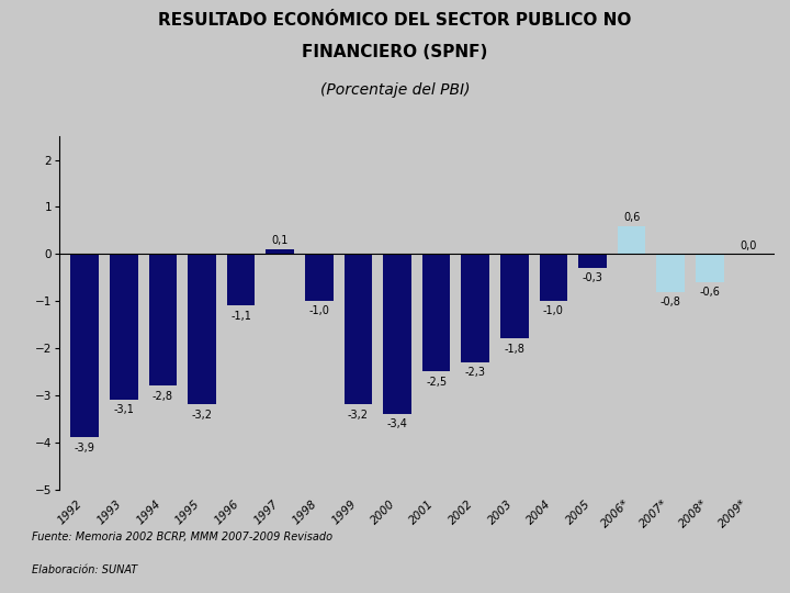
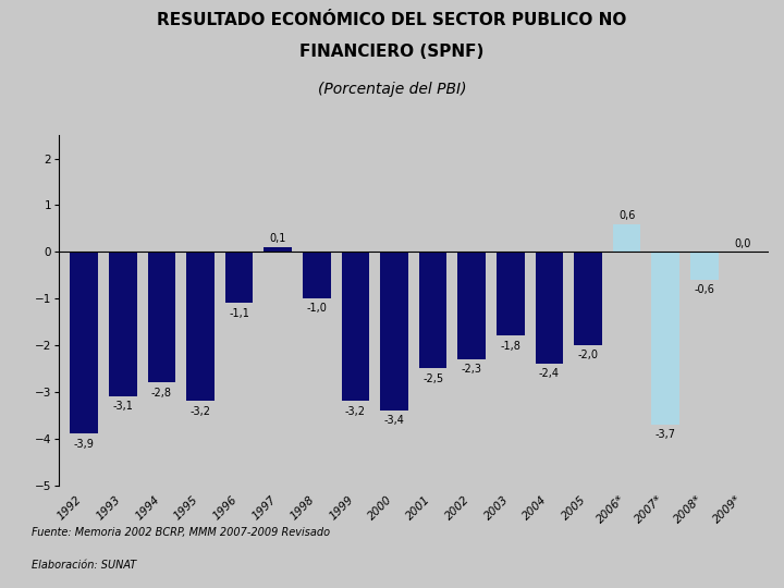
2004: -1,0 -> -2,4
2005: -0,3 -> -2,0
2007*: -0,8 -> -3,7
